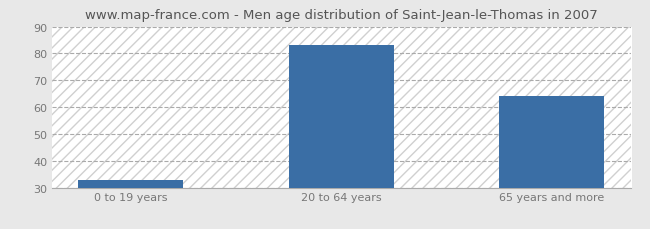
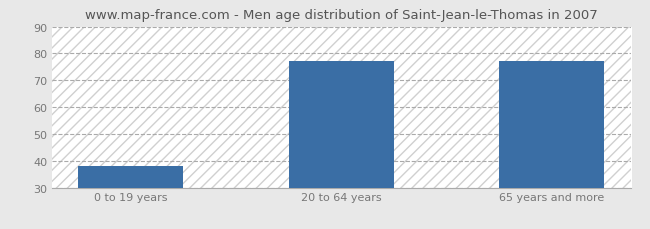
0 to 19 years: 33 -> 38
20 to 64 years: 83 -> 77
65 years and more: 64 -> 77
